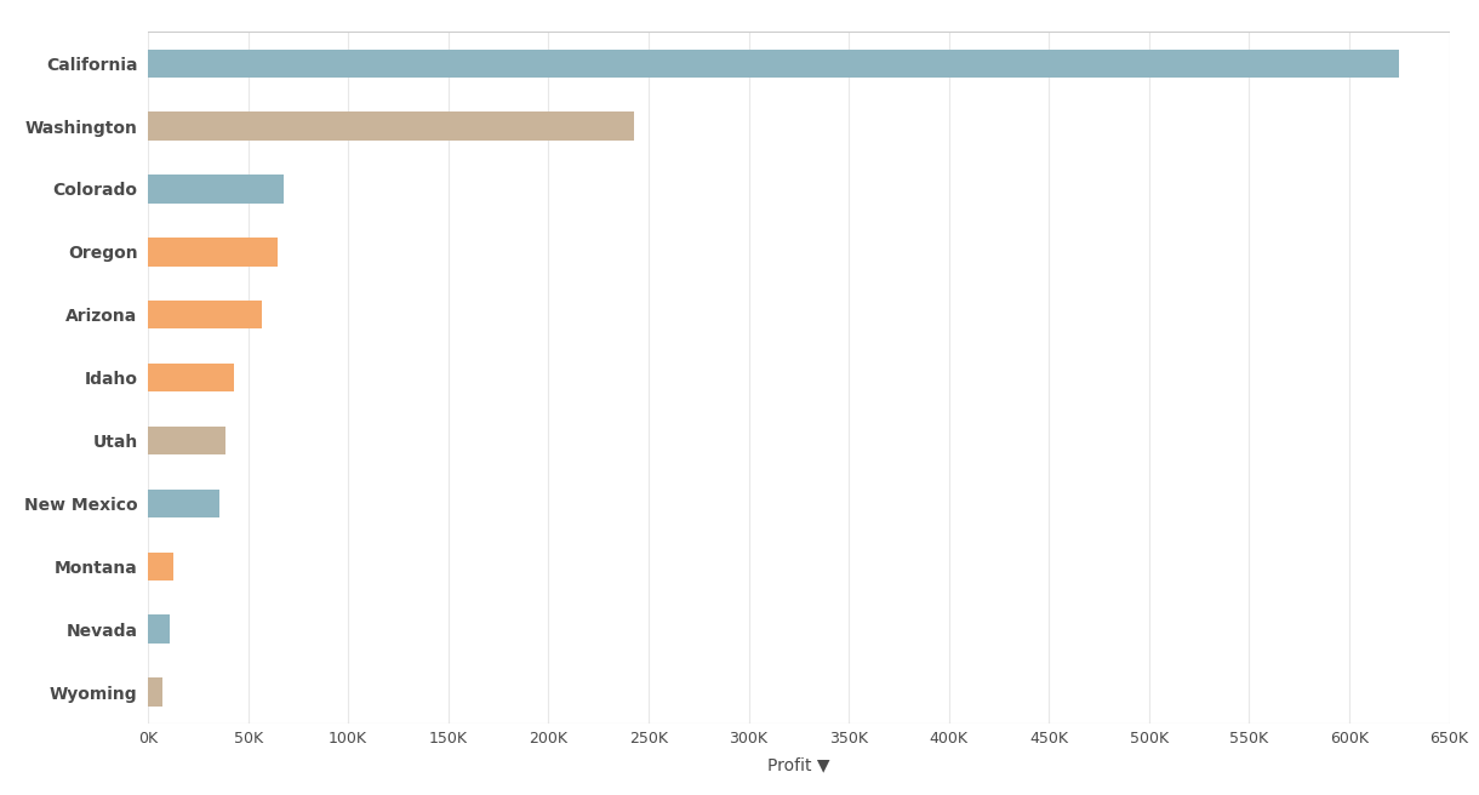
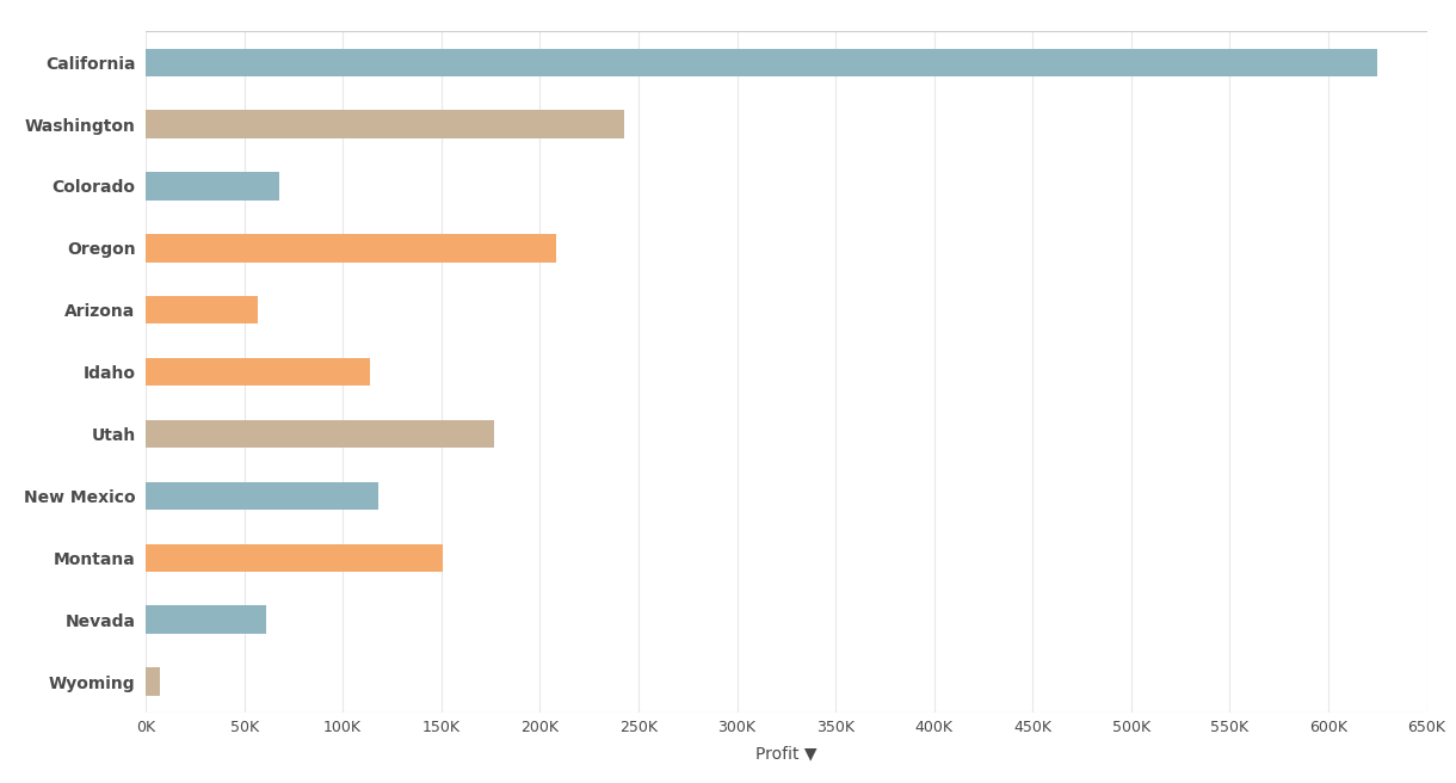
Oregon: 65K -> 208K
Idaho: 43K -> 114K
Utah: 39K -> 177K
New Mexico: 36K -> 118K
Montana: 13K -> 151K
Nevada: 11K -> 61K
